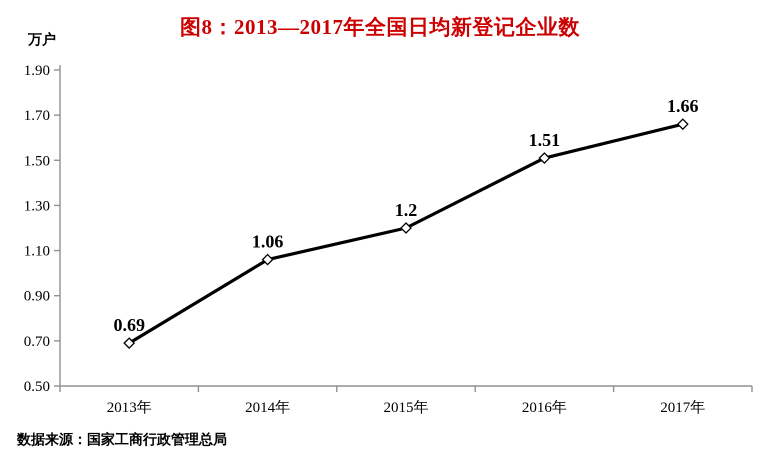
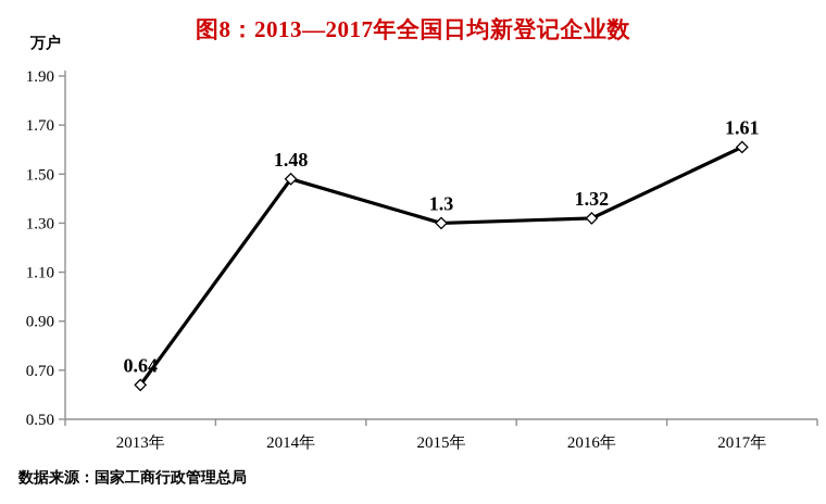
2013年: 0.69 -> 0.64
2014年: 1.06 -> 1.48
2015年: 1.2 -> 1.3
2016年: 1.51 -> 1.32
2017年: 1.66 -> 1.61
